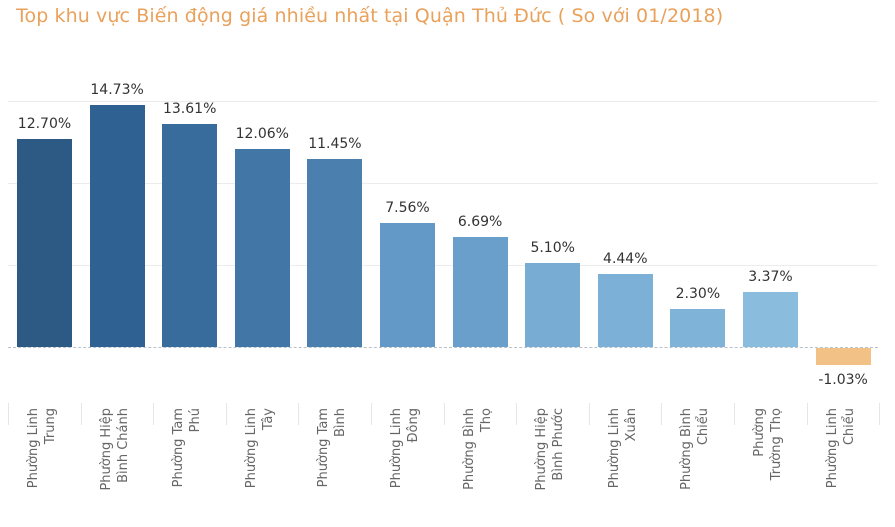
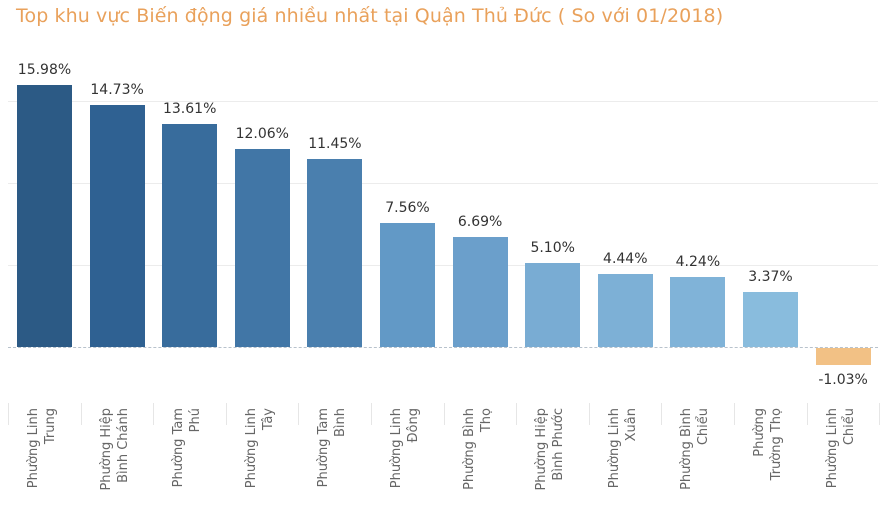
Phường Linh Trung: 12.70% -> 15.98%
Phường Bình Chiểu: 2.30% -> 4.24%
